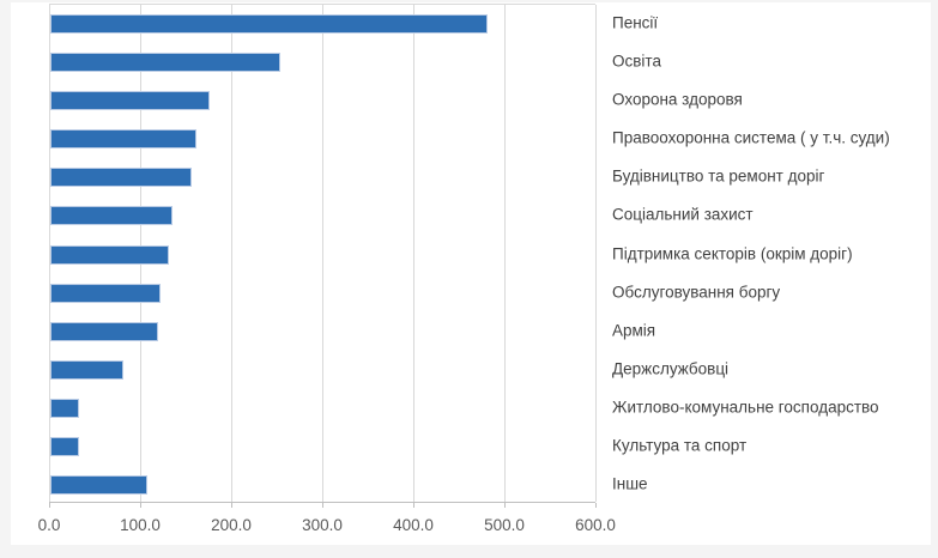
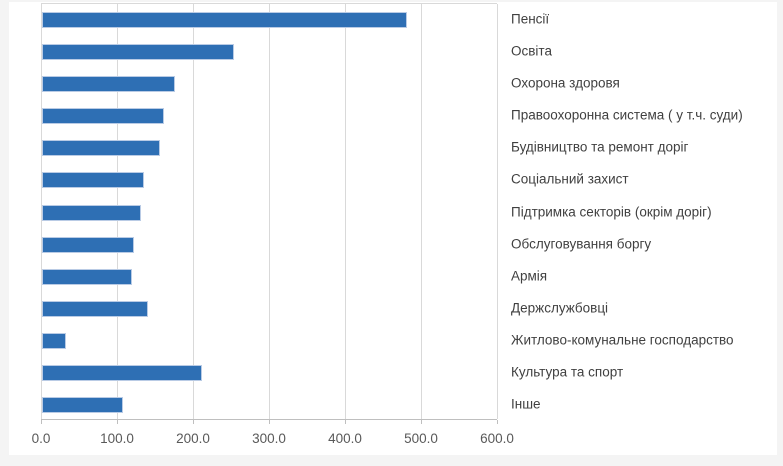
Держслужбовці: 80 -> 140
Культура та спорт: 30 -> 210
